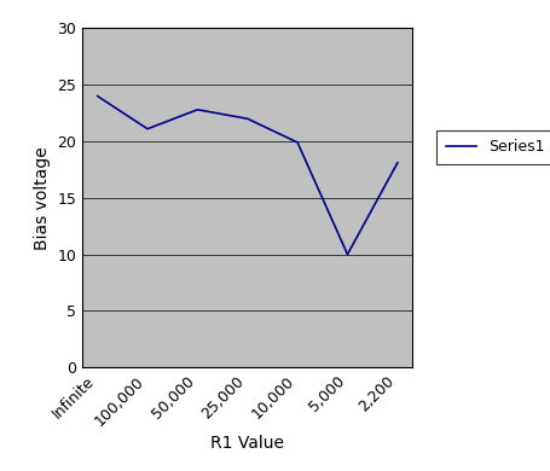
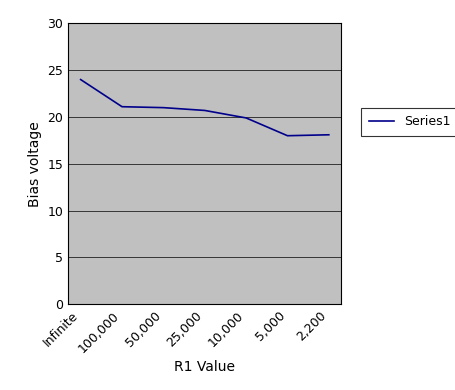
50,000: 22.8 -> 21.0
25,000: 22.0 -> 20.7
5,000: 10.0 -> 18.0
